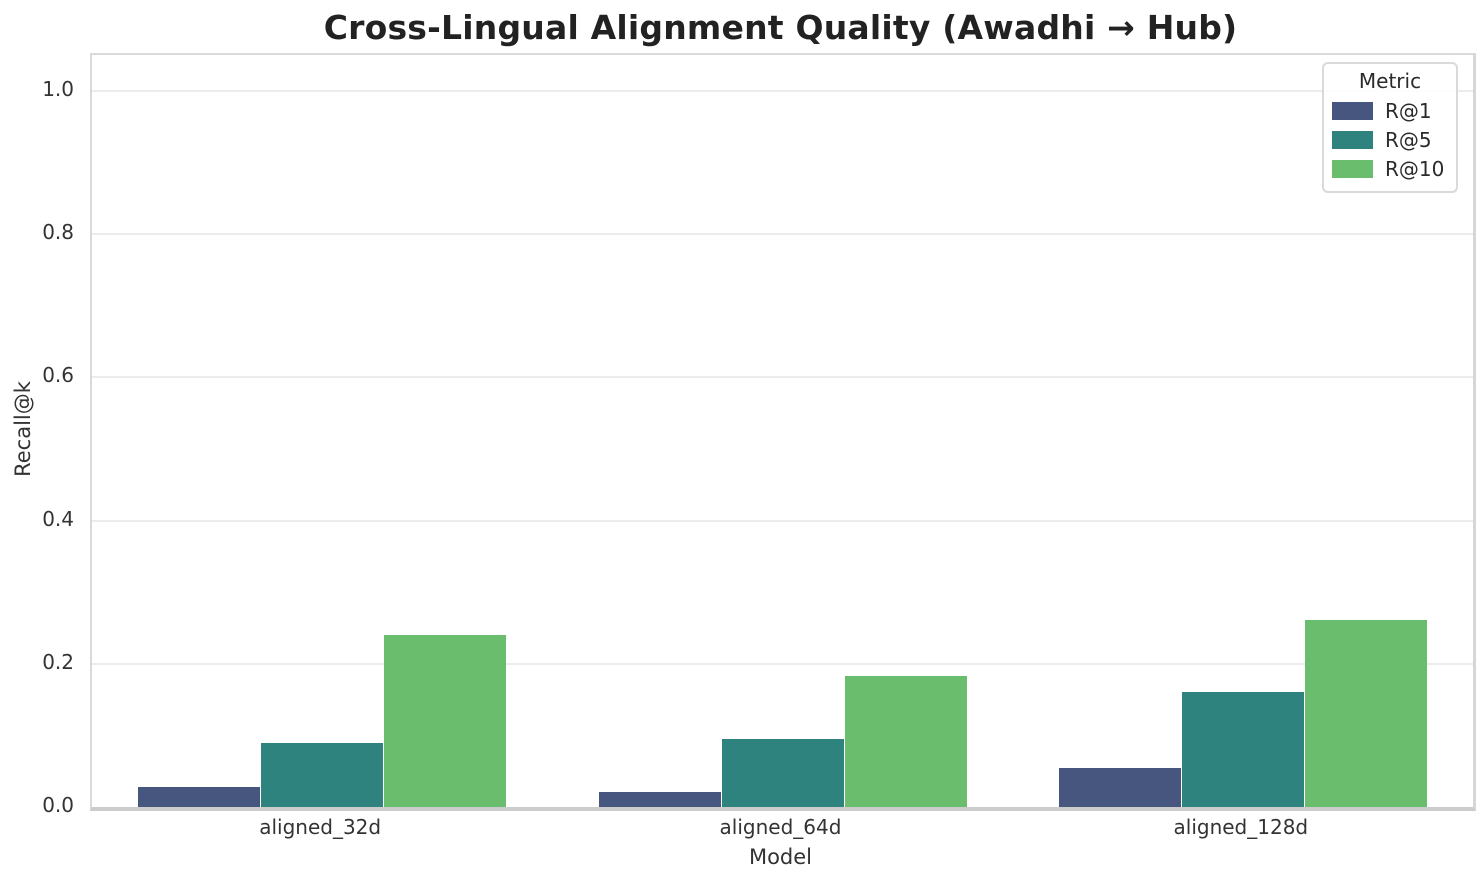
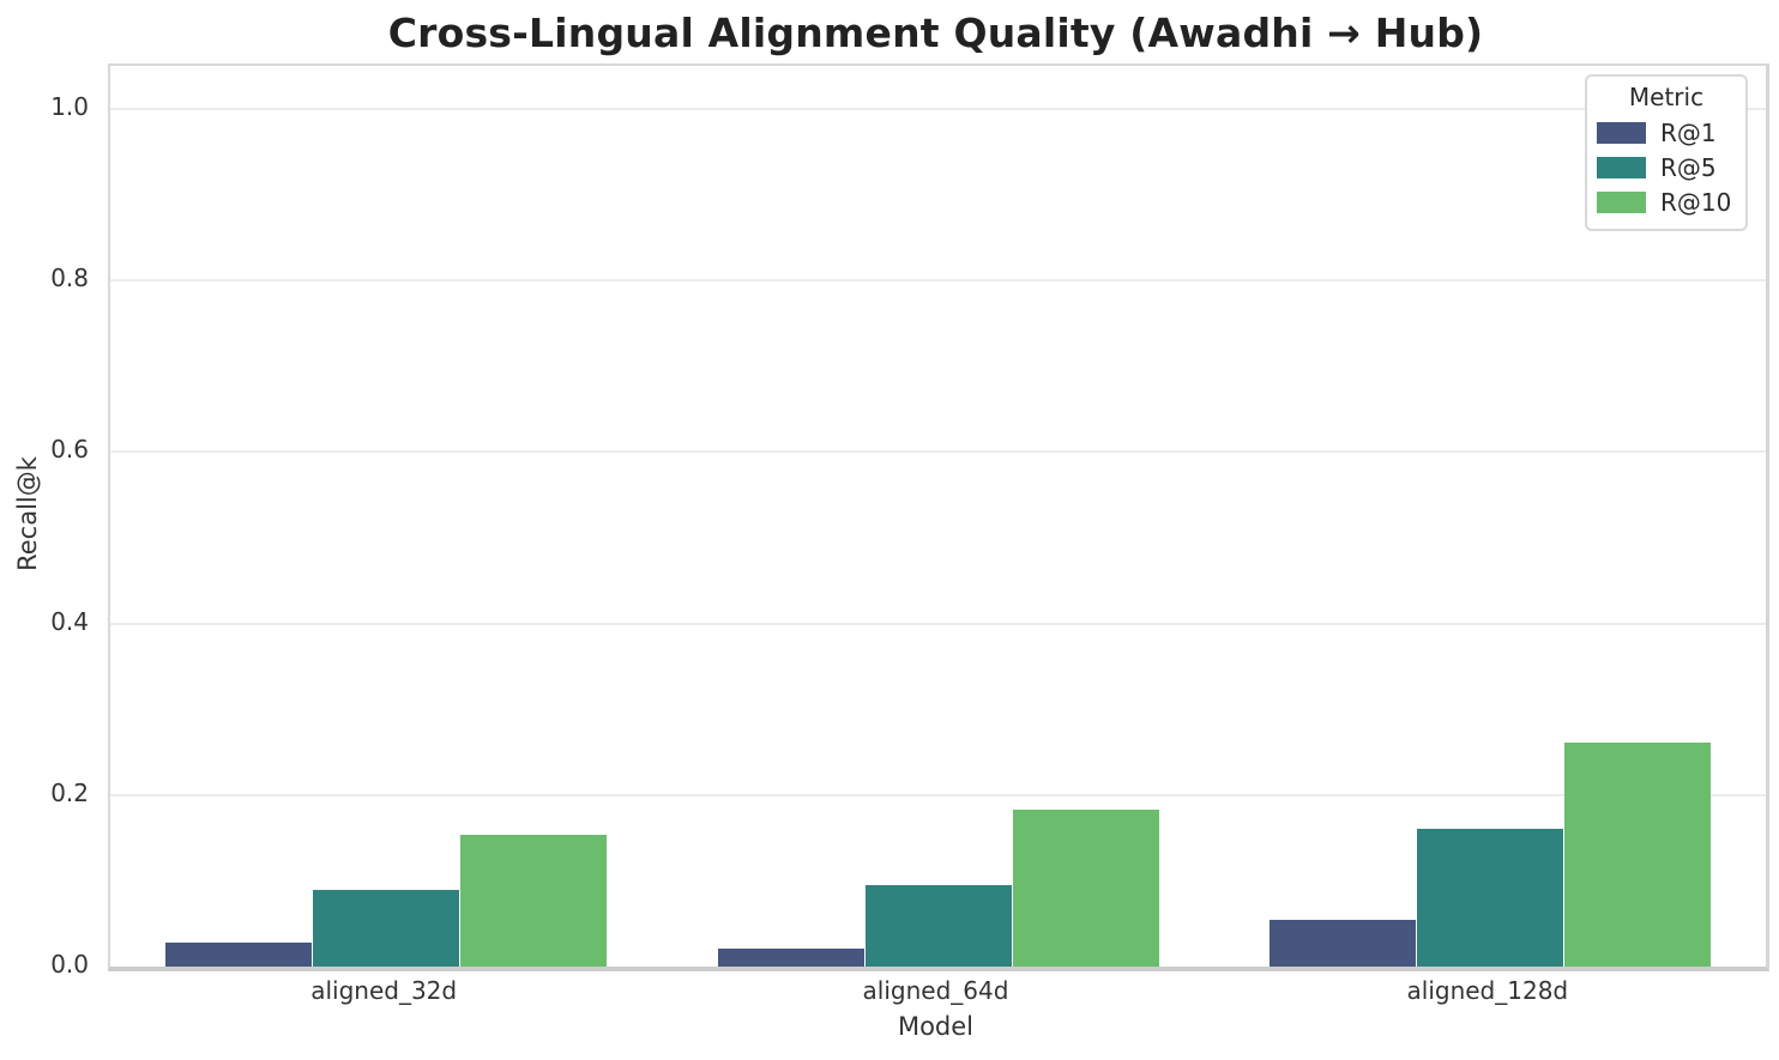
R@10/aligned_32d: 0.24 -> 0.15
